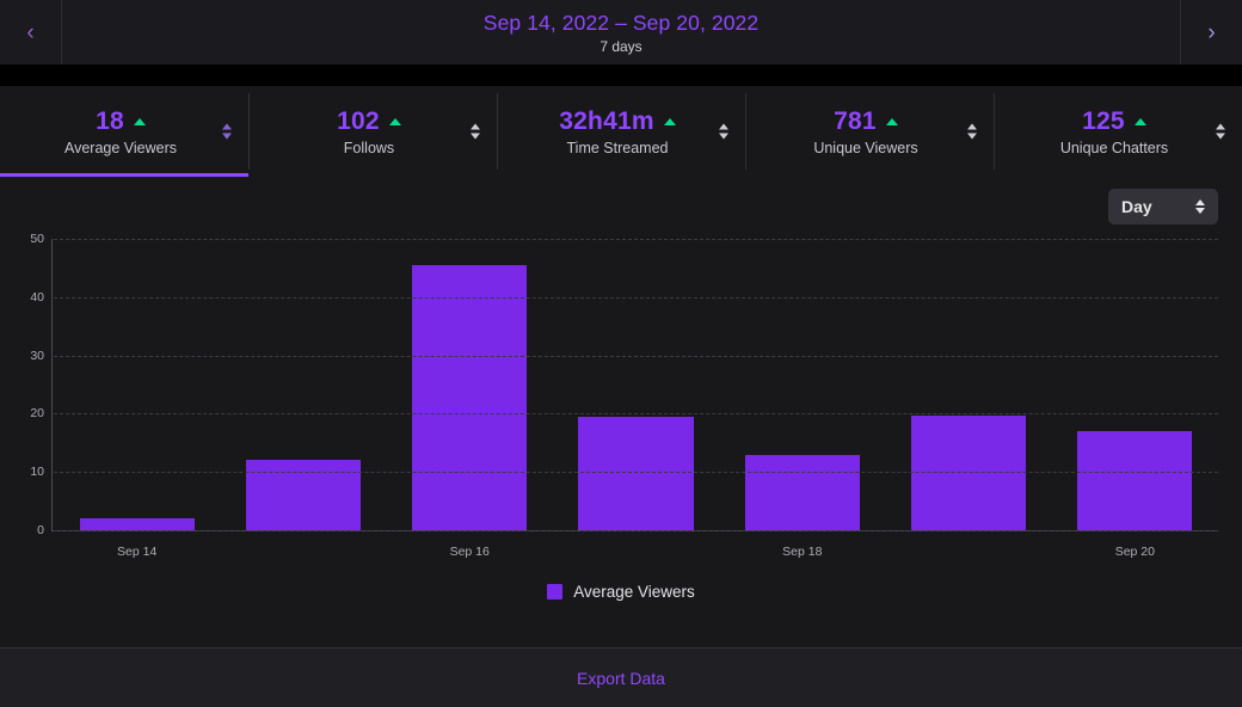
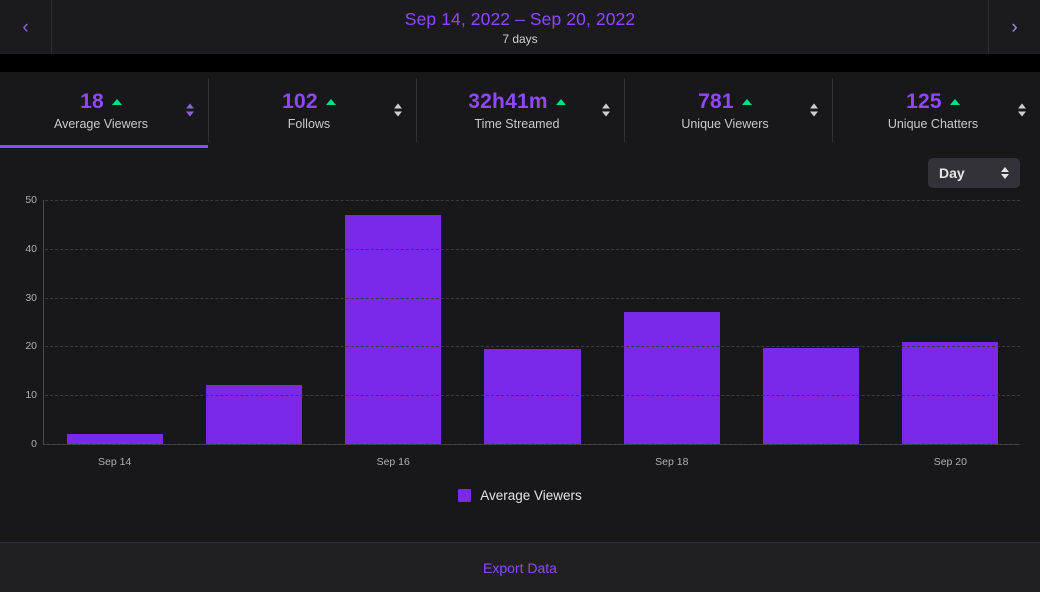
Sep 16: 46 -> 47
Sep 18: 13 -> 27
Sep 20: 17 -> 21
